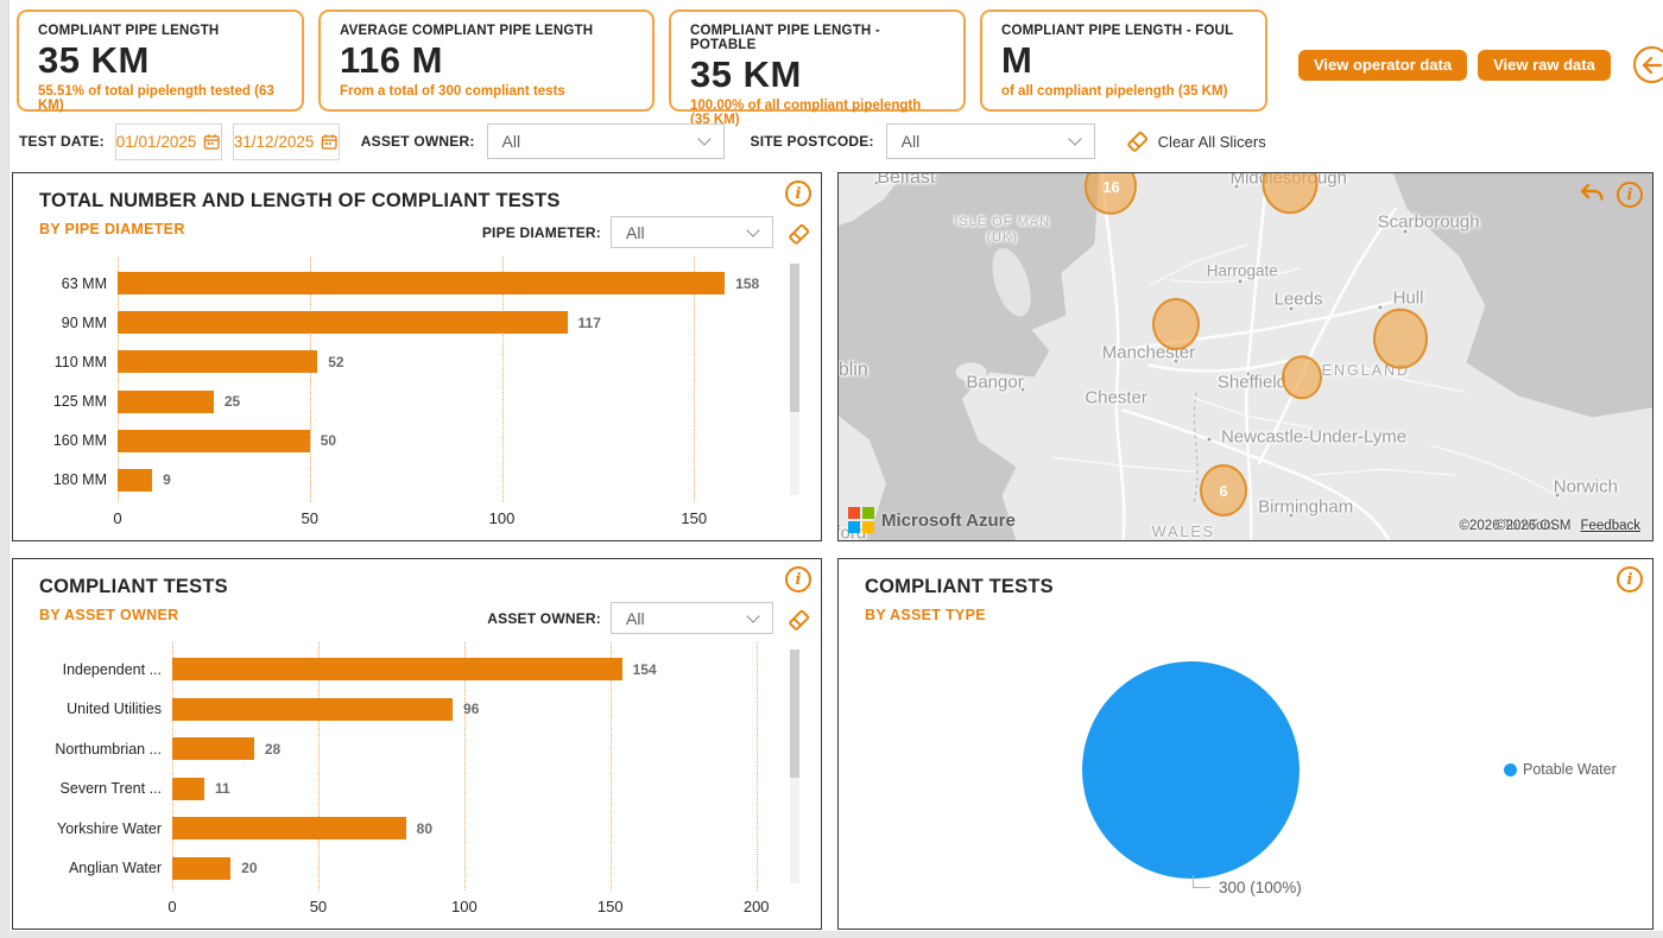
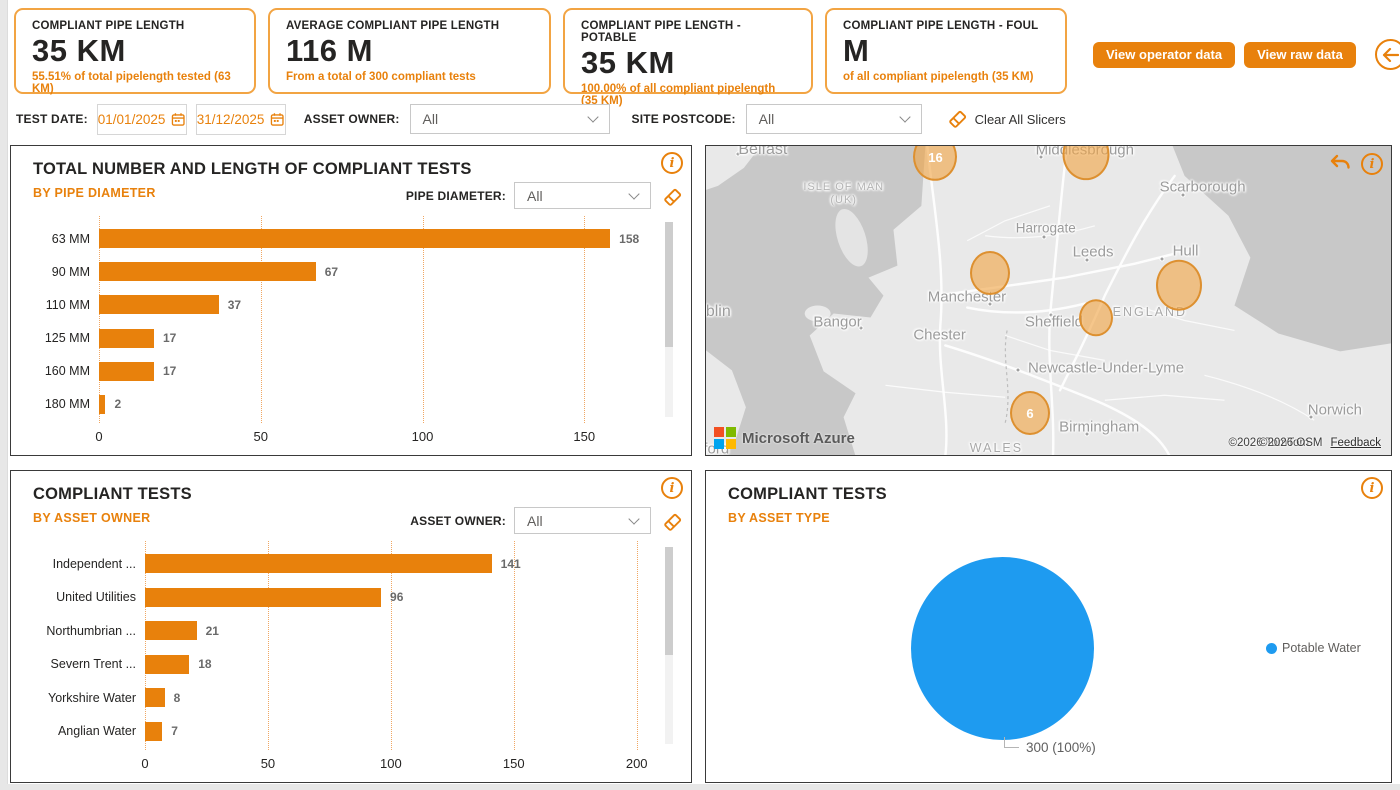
TOTAL NUMBER AND LENGTH OF COMPLIANT TESTS BY PIPE DIAMETER/90 MM: 117 -> 67
TOTAL NUMBER AND LENGTH OF COMPLIANT TESTS BY PIPE DIAMETER/110 MM: 52 -> 37
TOTAL NUMBER AND LENGTH OF COMPLIANT TESTS BY PIPE DIAMETER/125 MM: 25 -> 17
TOTAL NUMBER AND LENGTH OF COMPLIANT TESTS BY PIPE DIAMETER/160 MM: 50 -> 17
TOTAL NUMBER AND LENGTH OF COMPLIANT TESTS BY PIPE DIAMETER/180 MM: 9 -> 2
COMPLIANT TESTS BY ASSET OWNER/Independent ...: 154 -> 141
COMPLIANT TESTS BY ASSET OWNER/Northumbrian ...: 28 -> 21
COMPLIANT TESTS BY ASSET OWNER/Severn Trent ...: 11 -> 18
COMPLIANT TESTS BY ASSET OWNER/Yorkshire Water: 80 -> 8
COMPLIANT TESTS BY ASSET OWNER/Anglian Water: 20 -> 7
